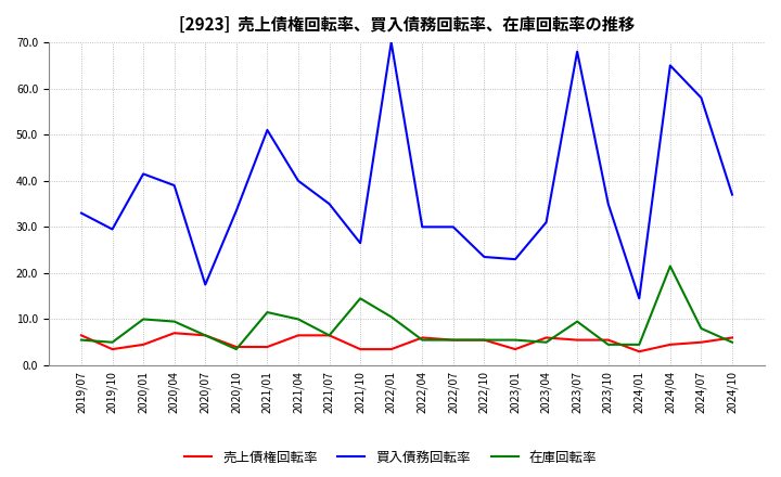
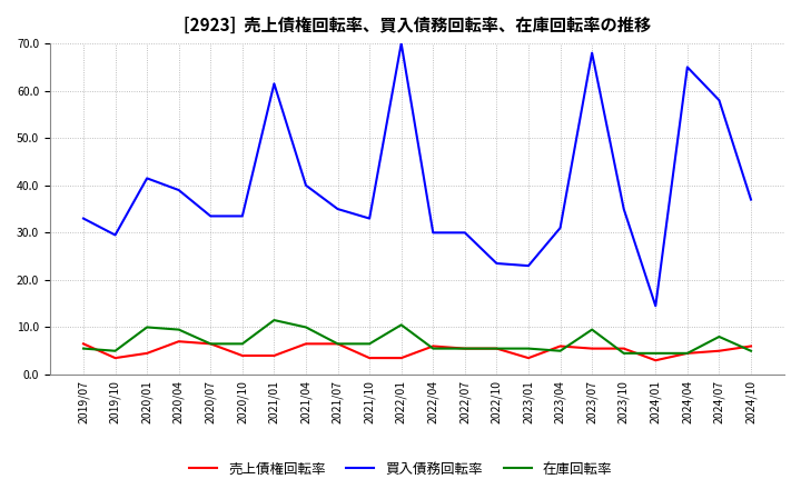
買入債務回転率/2020/07: 17.5 -> 33.5
在庫回転率/2020/10: 3.5 -> 6.5
買入債務回転率/2021/01: 51.0 -> 61.5
買入債務回転率/2021/10: 26.5 -> 33.0
在庫回転率/2021/10: 14.5 -> 6.5
在庫回転率/2024/04: 21.5 -> 4.5
